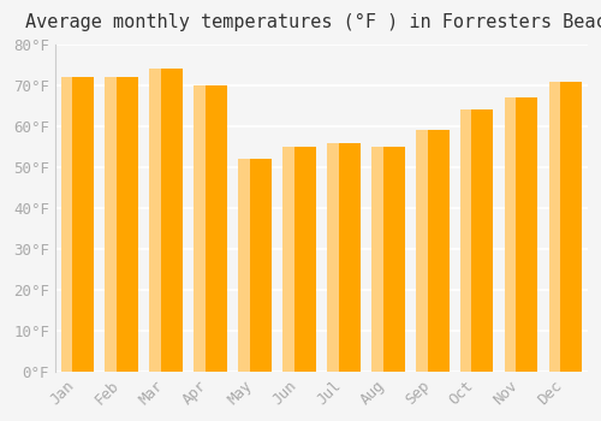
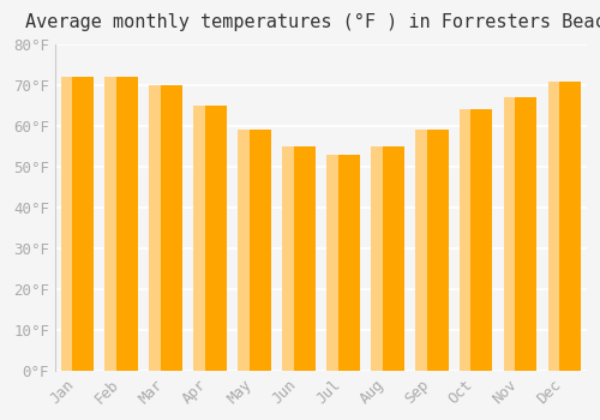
Mar: 74°F -> 70°F
Apr: 70°F -> 65°F
May: 52°F -> 59°F
Jul: 56°F -> 53°F
